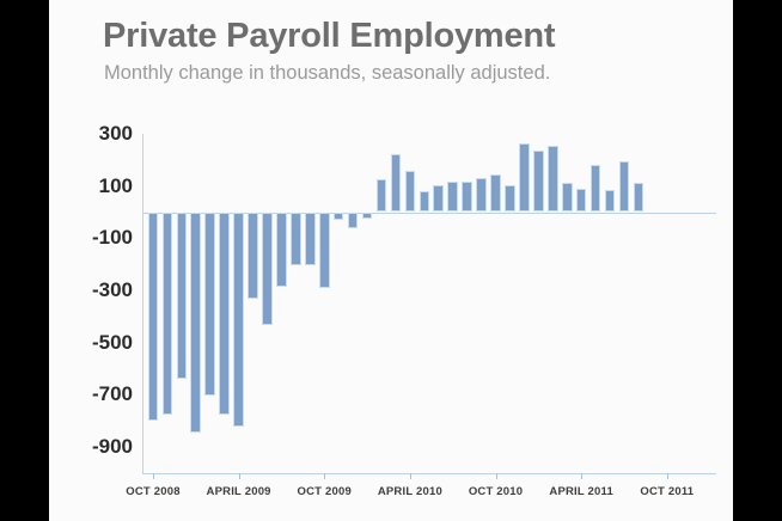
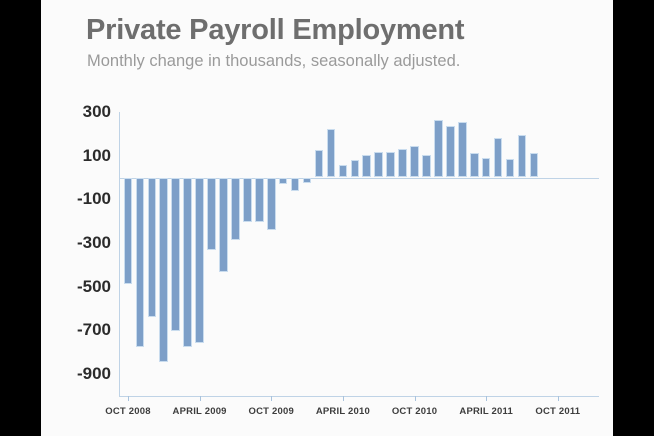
OCT 2008: -800 -> -490
APRIL 2009: -820 -> -760
OCT 2009: -290 -> -240
APRIL 2010: 160 -> 60
